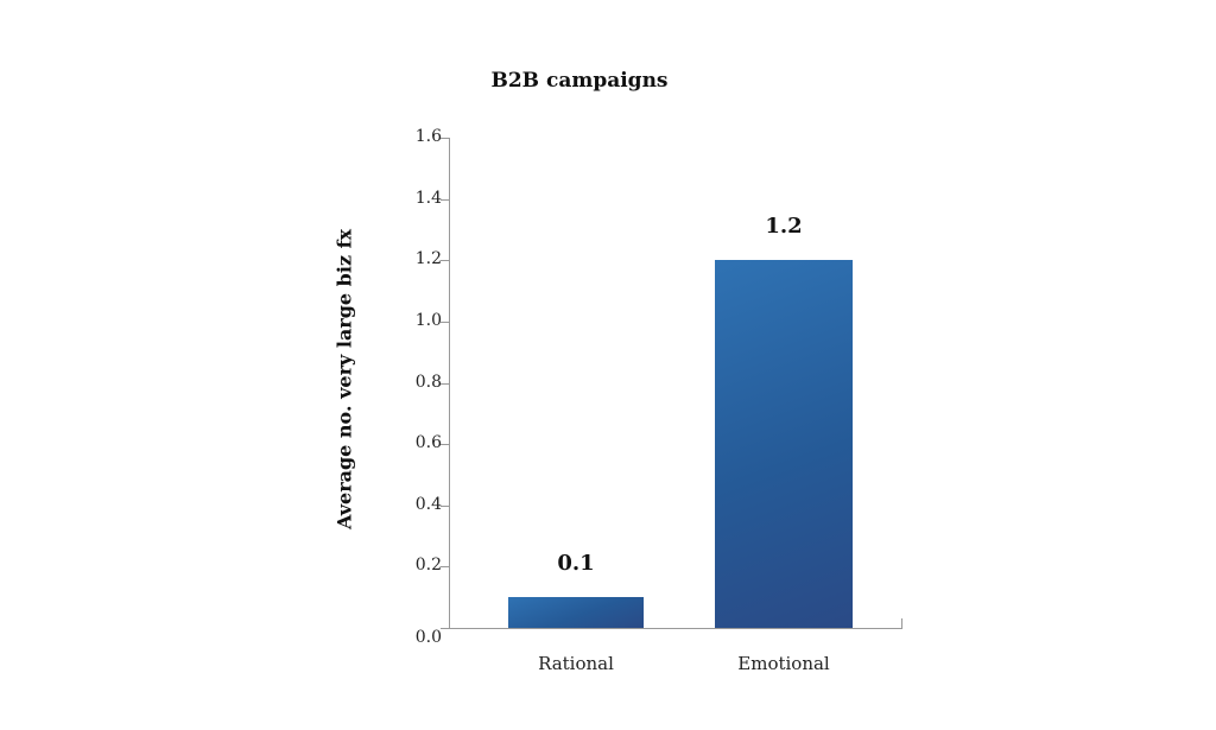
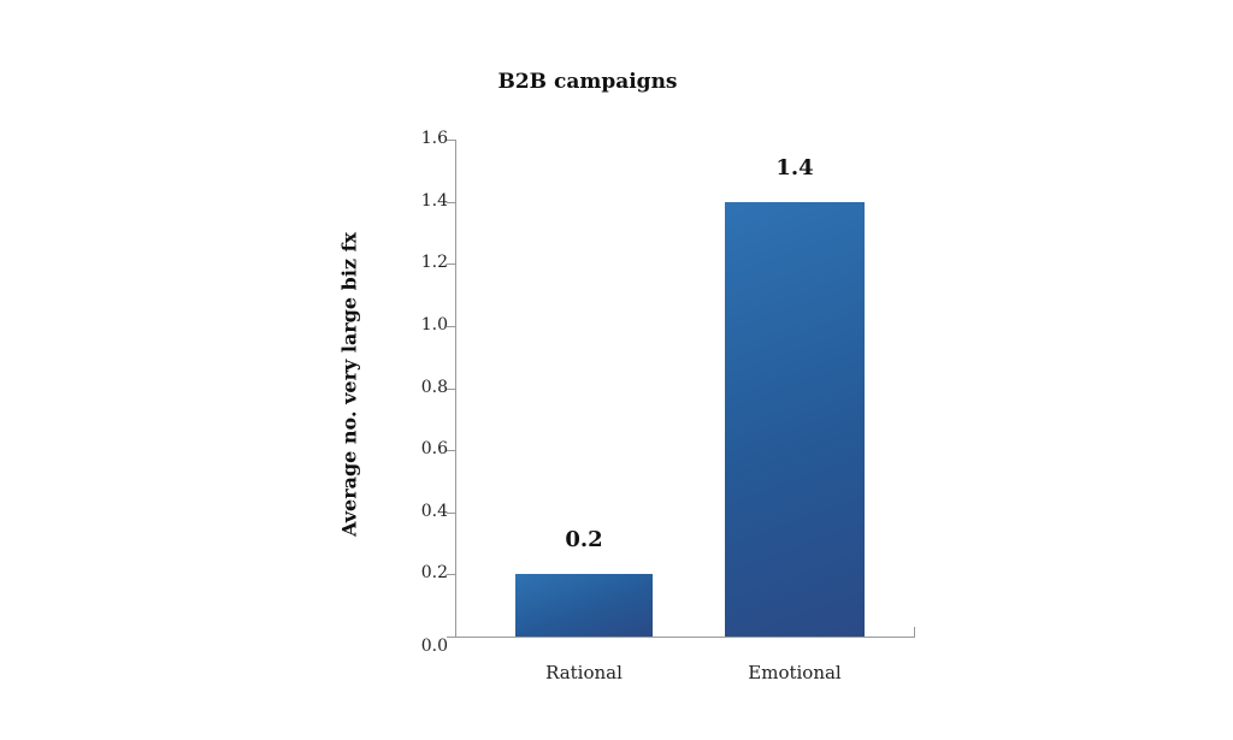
Rational: 0.1 -> 0.2
Emotional: 1.2 -> 1.4
